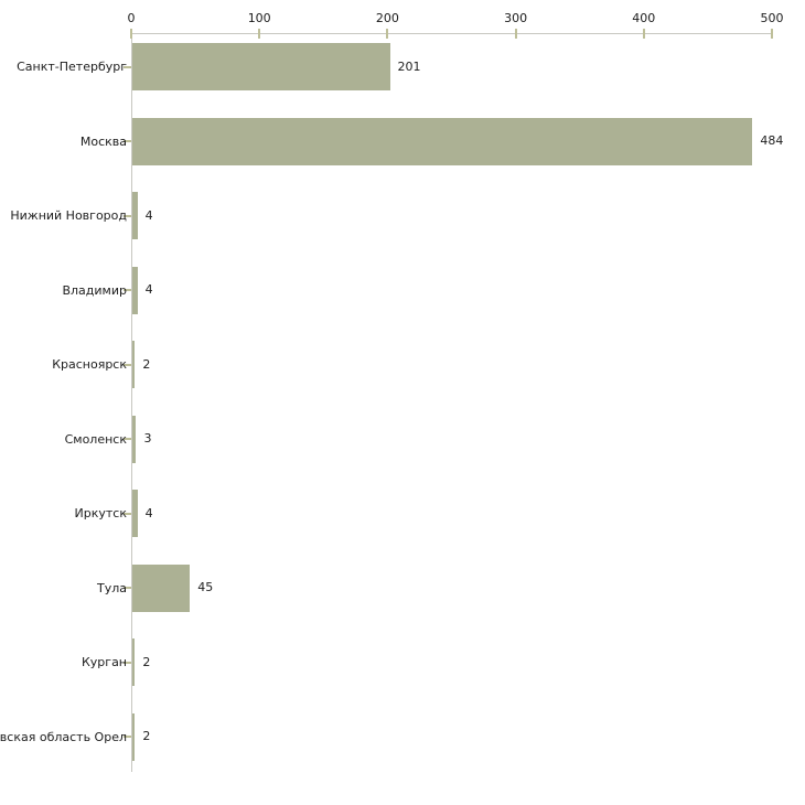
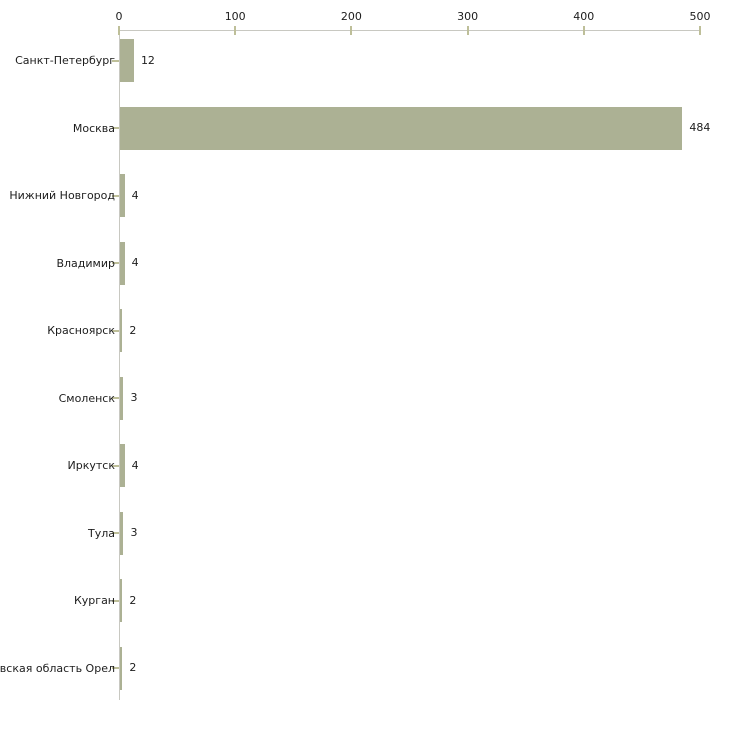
Санкт-Петербург: 201 -> 12
Тула: 45 -> 3
